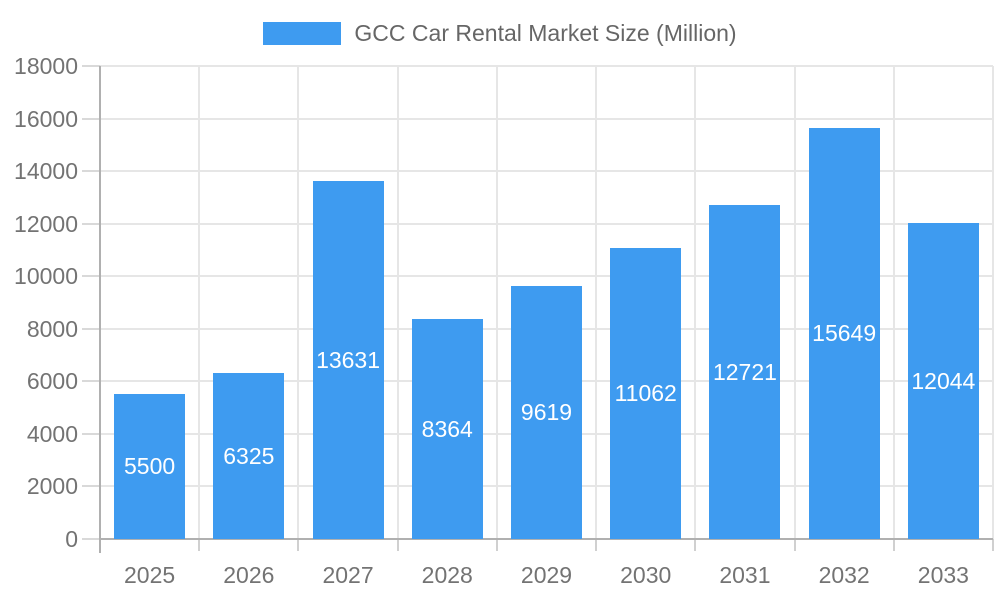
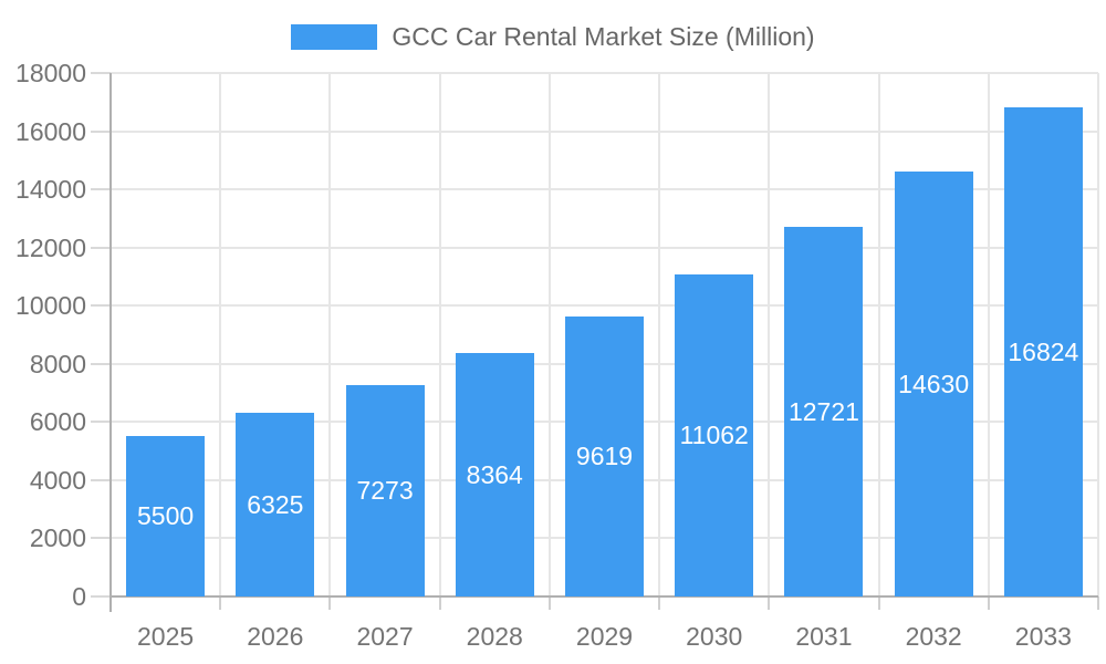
2027: 13631 -> 7273
2032: 15649 -> 14630
2033: 12044 -> 16824
